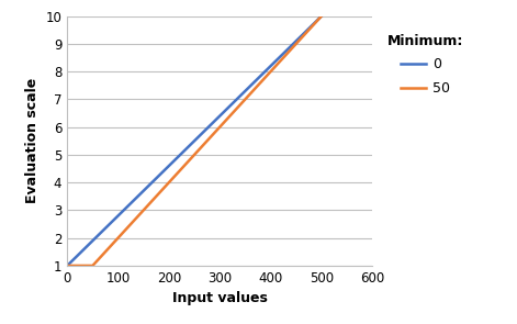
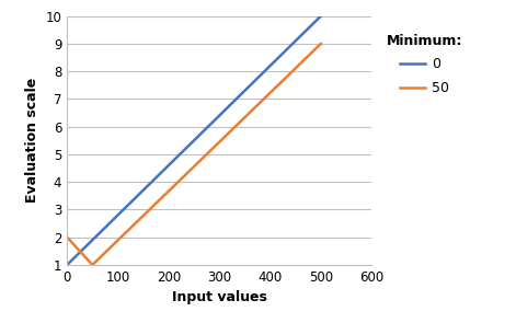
0: 1 -> 2
500: 10 -> 9
